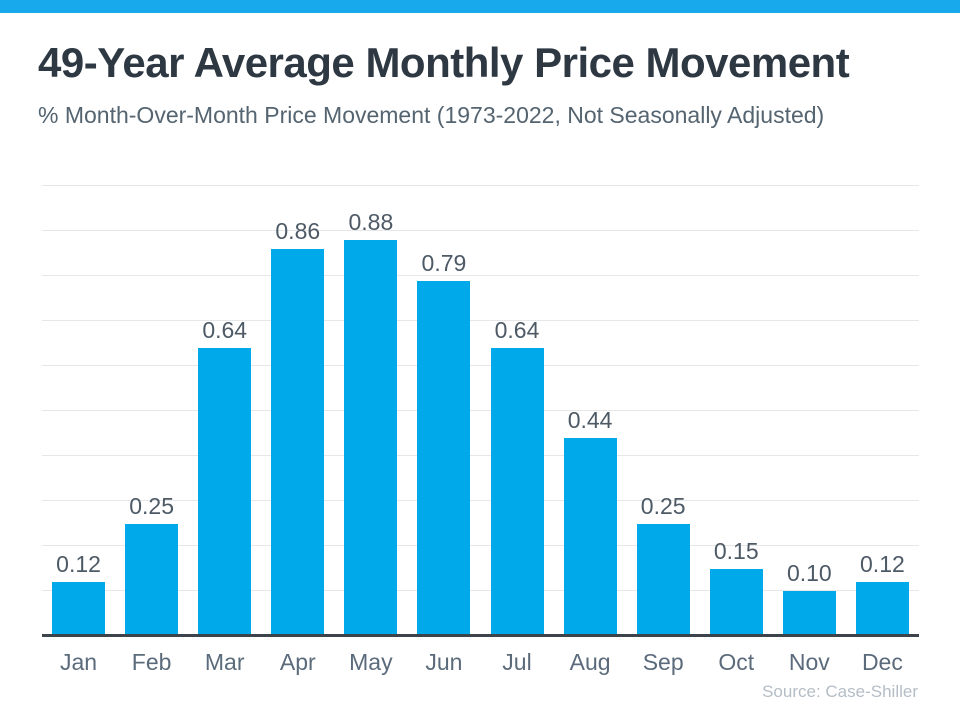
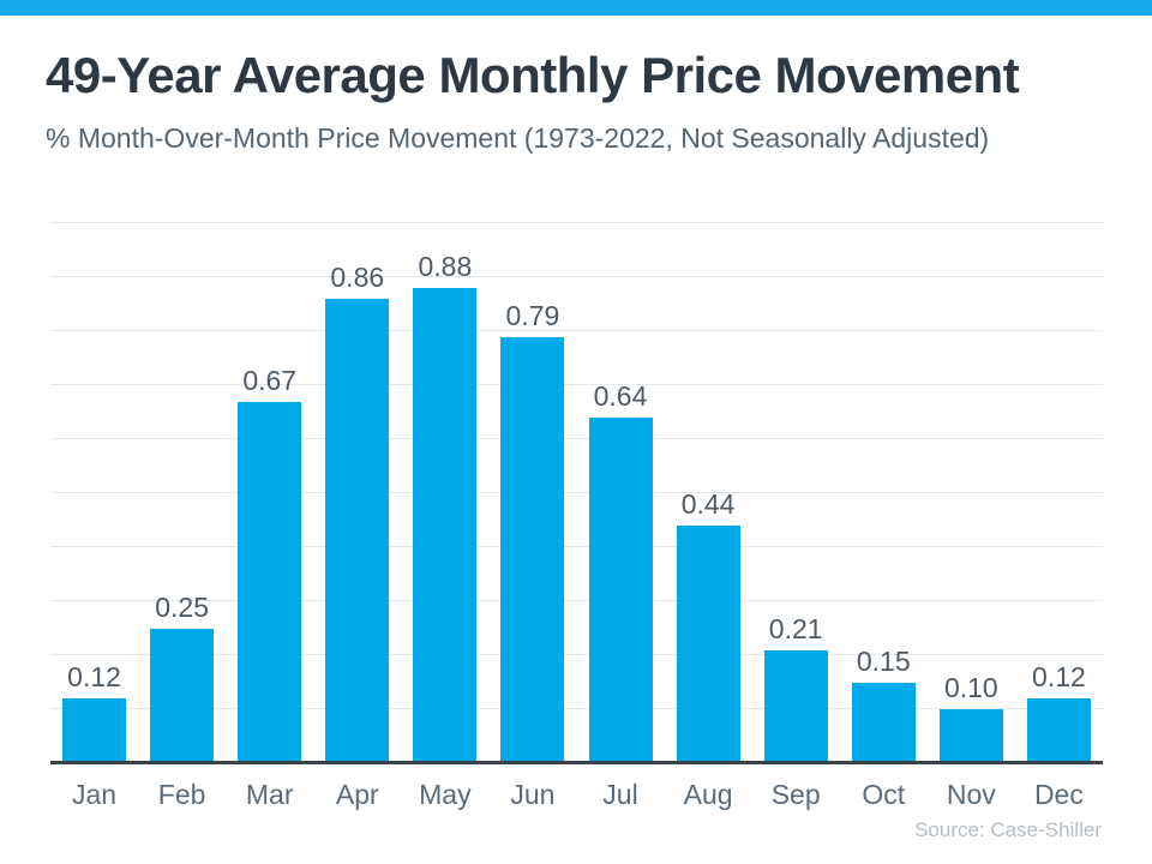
Mar: 0.64 -> 0.67
Sep: 0.25 -> 0.21
